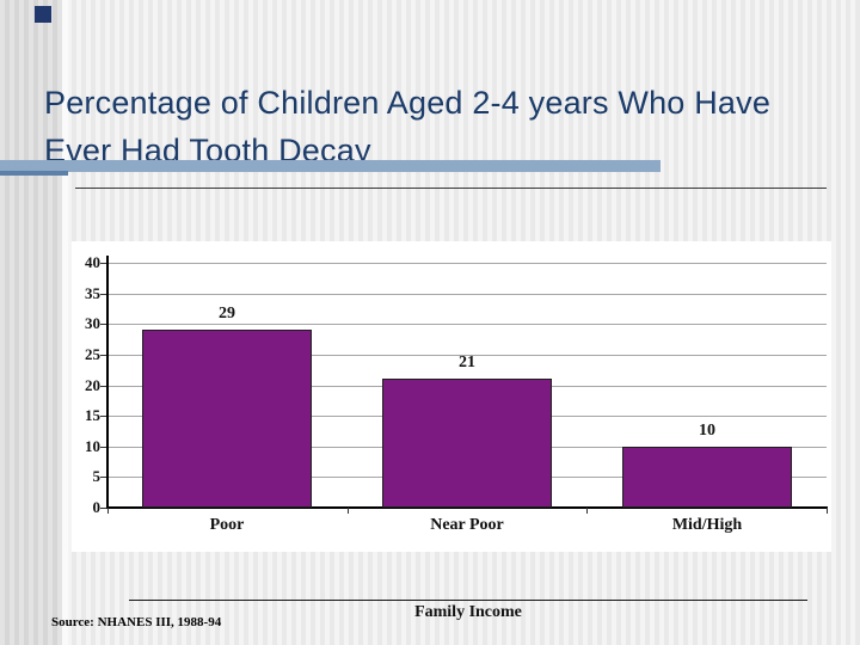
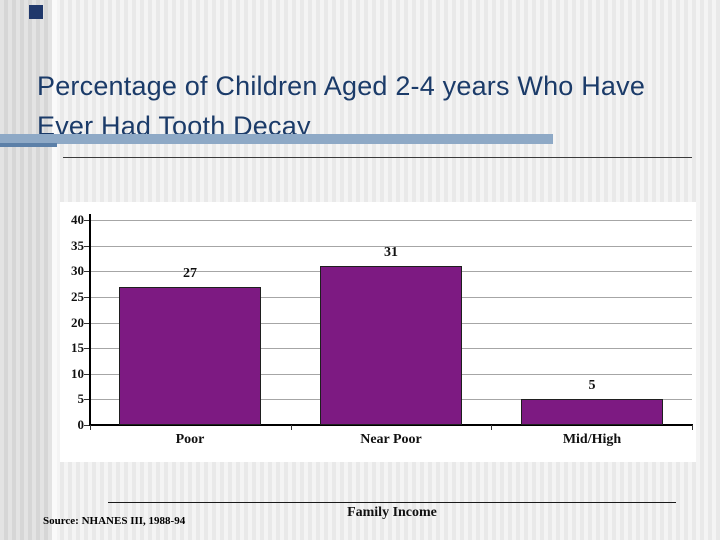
Poor: 29 -> 27
Near Poor: 21 -> 31
Mid/High: 10 -> 5
